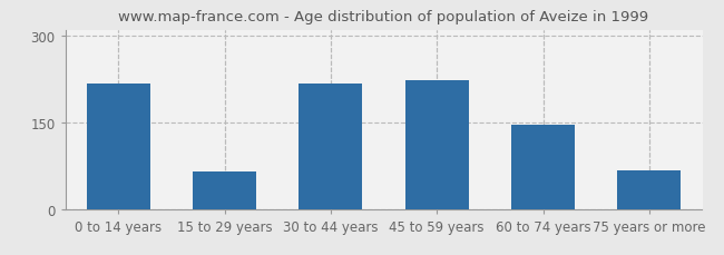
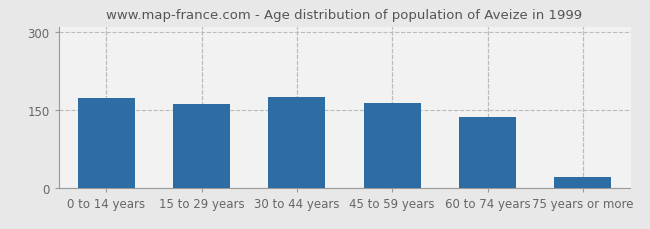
0 to 14 years: 216 -> 172
15 to 29 years: 64 -> 161
30 to 44 years: 216 -> 175
45 to 59 years: 222 -> 163
60 to 74 years: 146 -> 135
75 years or more: 66 -> 20
